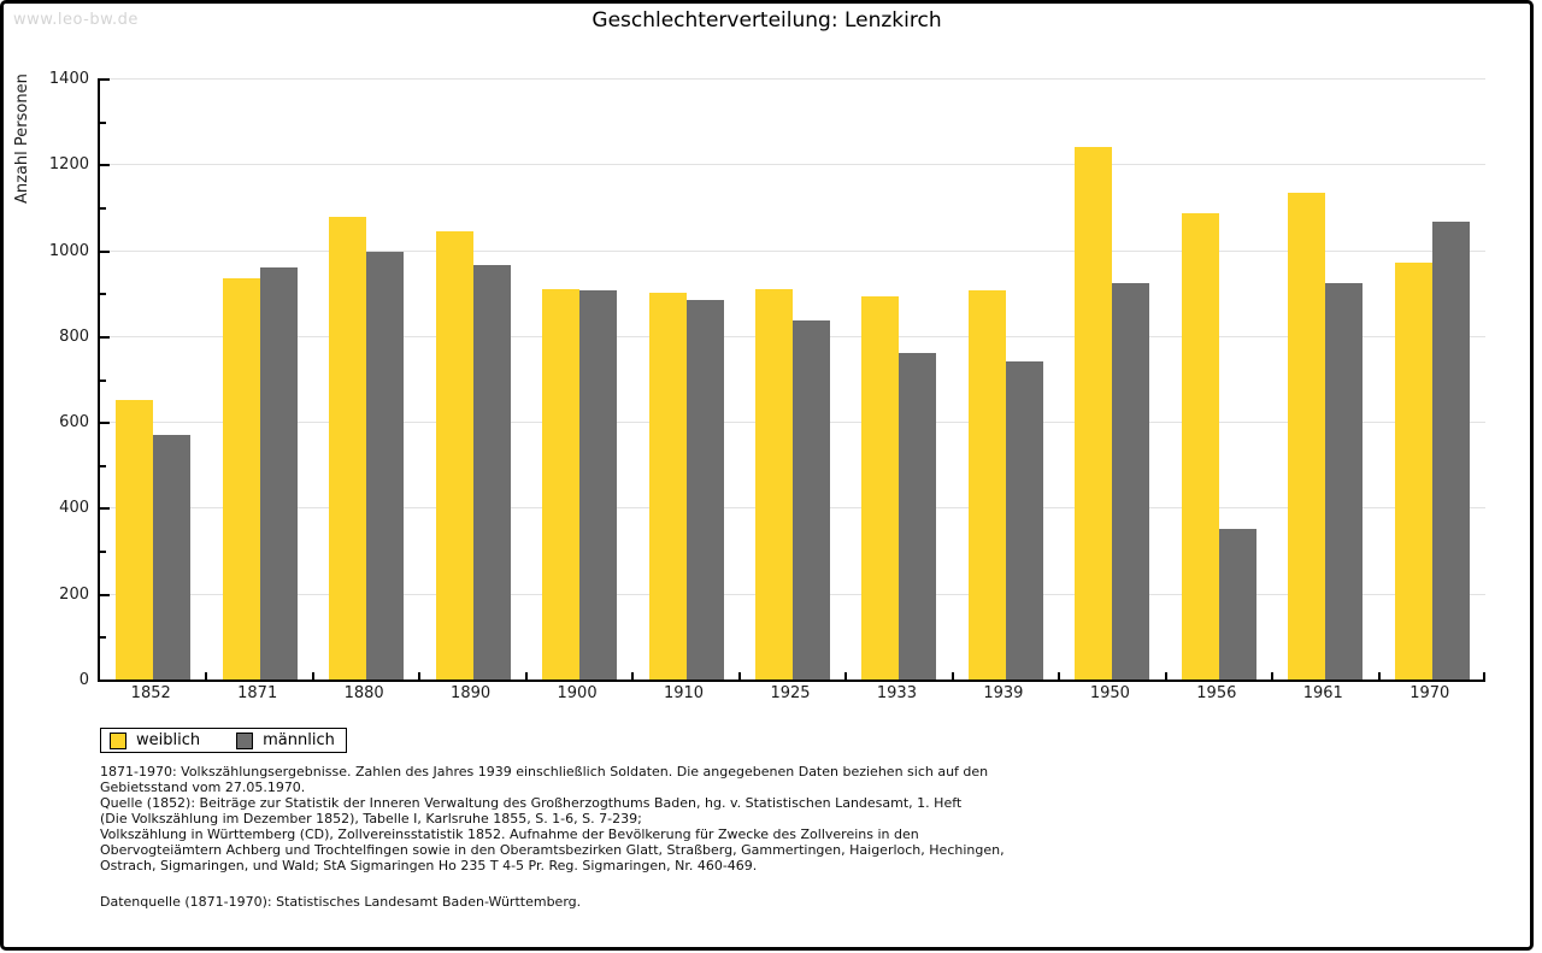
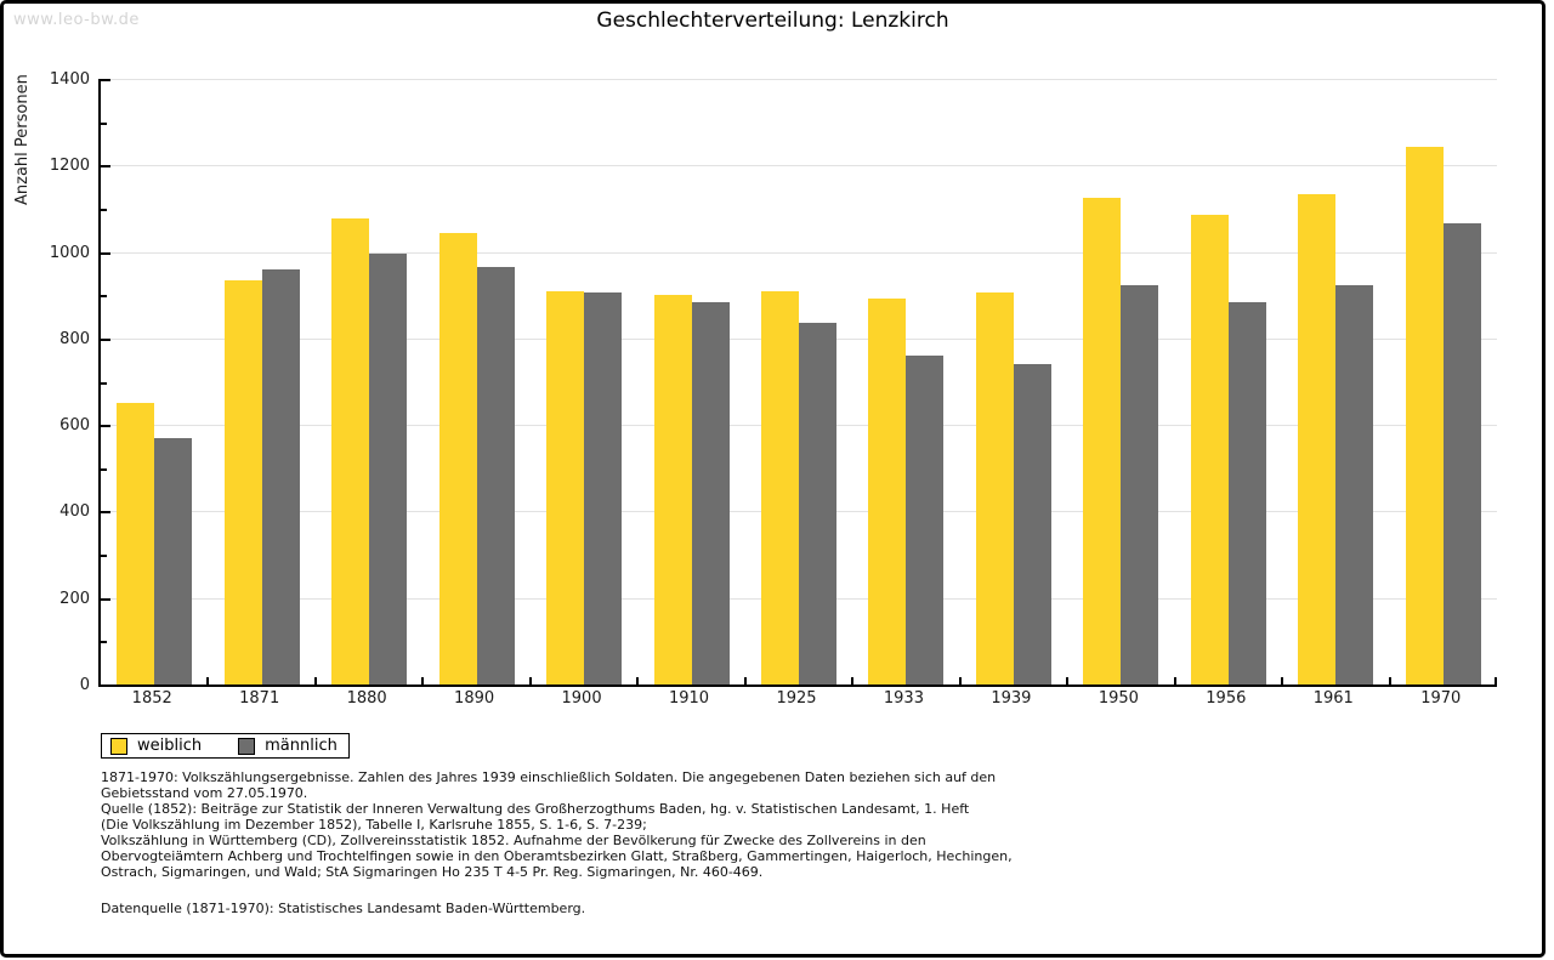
weiblich/1950: 1240 -> 1120
männlich/1956: 350 -> 880
weiblich/1970: 970 -> 1240
